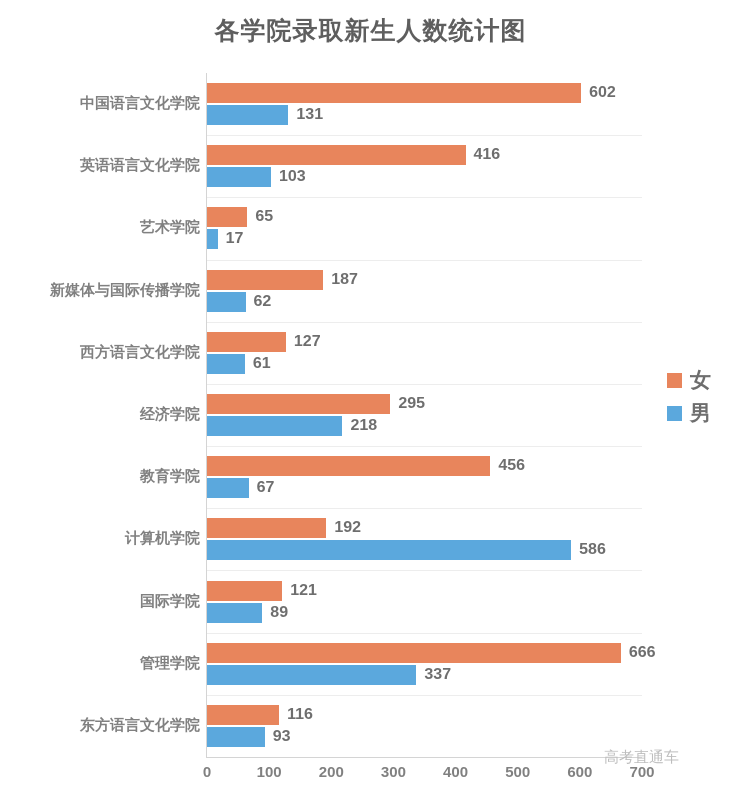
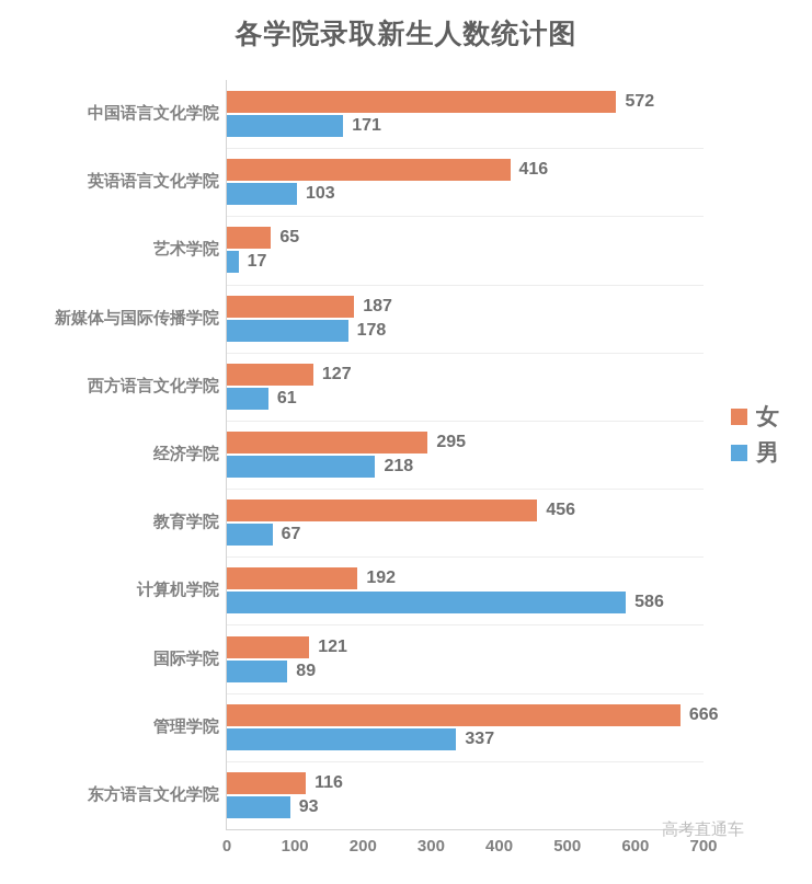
女/中国语言文化学院: 602 -> 572
男/中国语言文化学院: 131 -> 171
男/新媒体与国际传播学院: 62 -> 178
